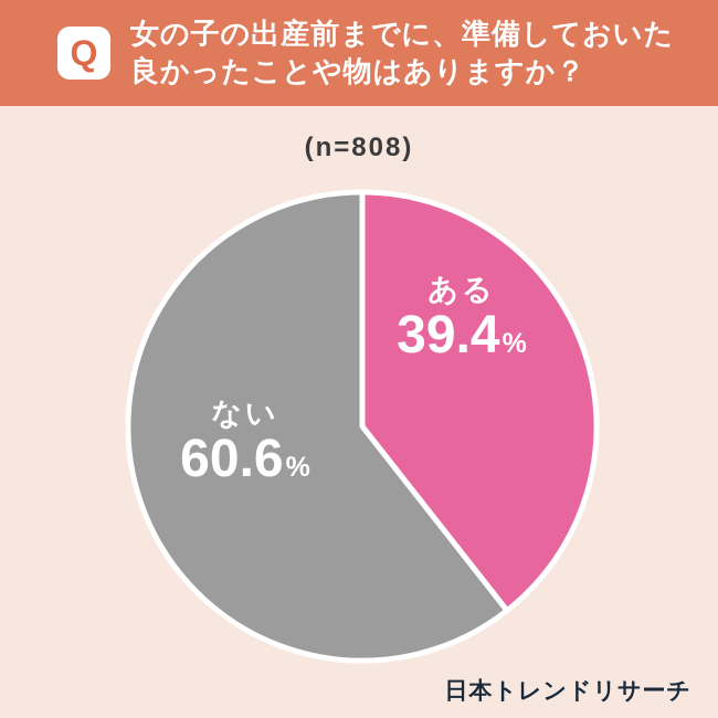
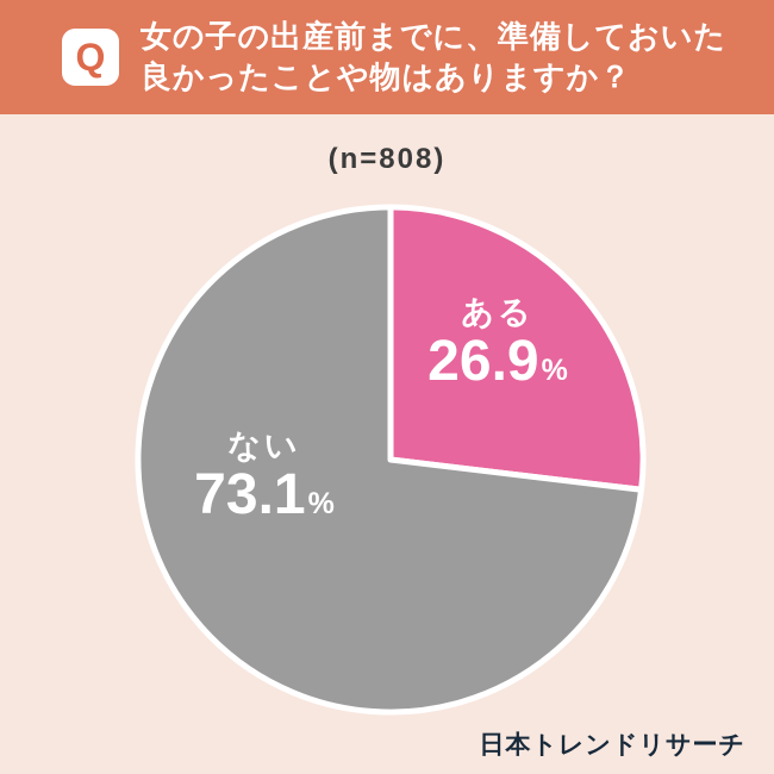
ある: 39.4 -> 26.9
ない: 60.6 -> 73.1
